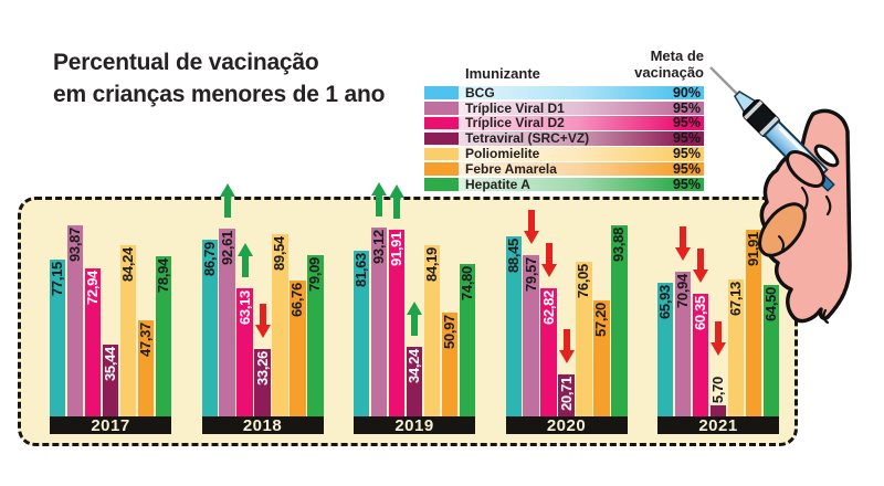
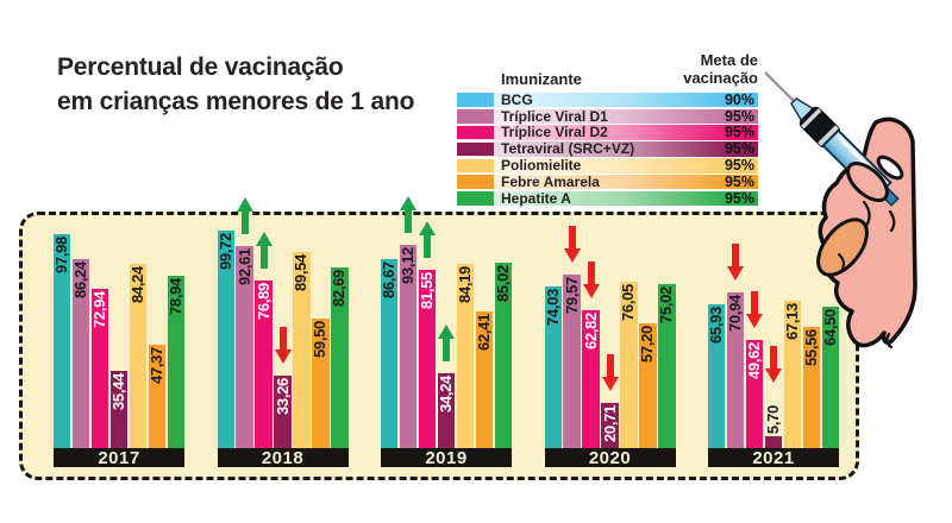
BCG/2017: 77,15 -> 97,98
Tríplice Viral D1/2017: 93,87 -> 86,24
BCG/2018: 86,79 -> 99,72
Tríplice Viral D2/2018: 63,13 -> 76,89
Febre Amarela/2018: 66,76 -> 59,50
Hepatite A/2018: 79,09 -> 82,69
BCG/2019: 81,63 -> 86,67
Tríplice Viral D2/2019: 91,91 -> 81,55
Febre Amarela/2019: 50,97 -> 62,41
Hepatite A/2019: 74,80 -> 85,02
BCG/2020: 88,45 -> 74,03
Hepatite A/2020: 93,88 -> 75,02
Tríplice Viral D2/2021: 60,35 -> 49,62
Febre Amarela/2021: 91,91 -> 55,56
